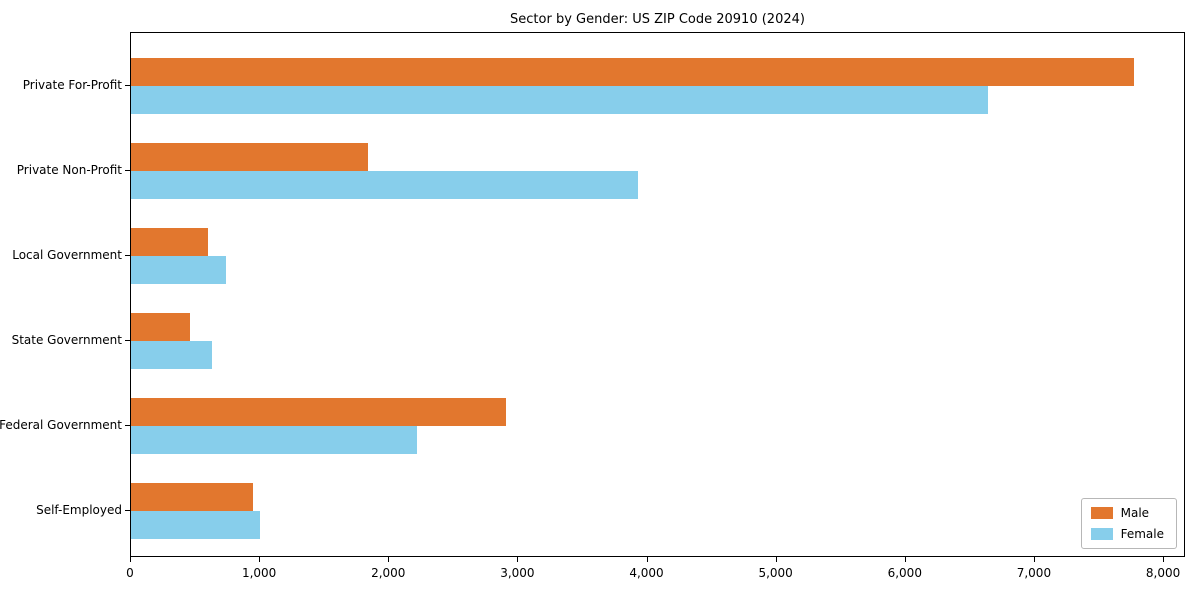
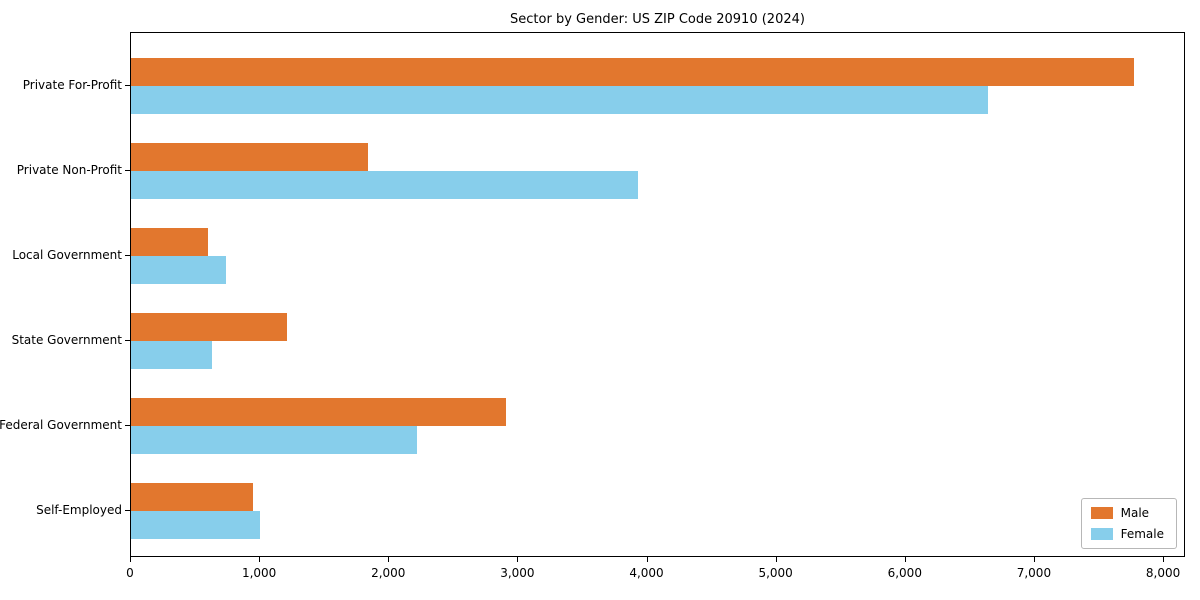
Male/State Government: 460 -> 1210
